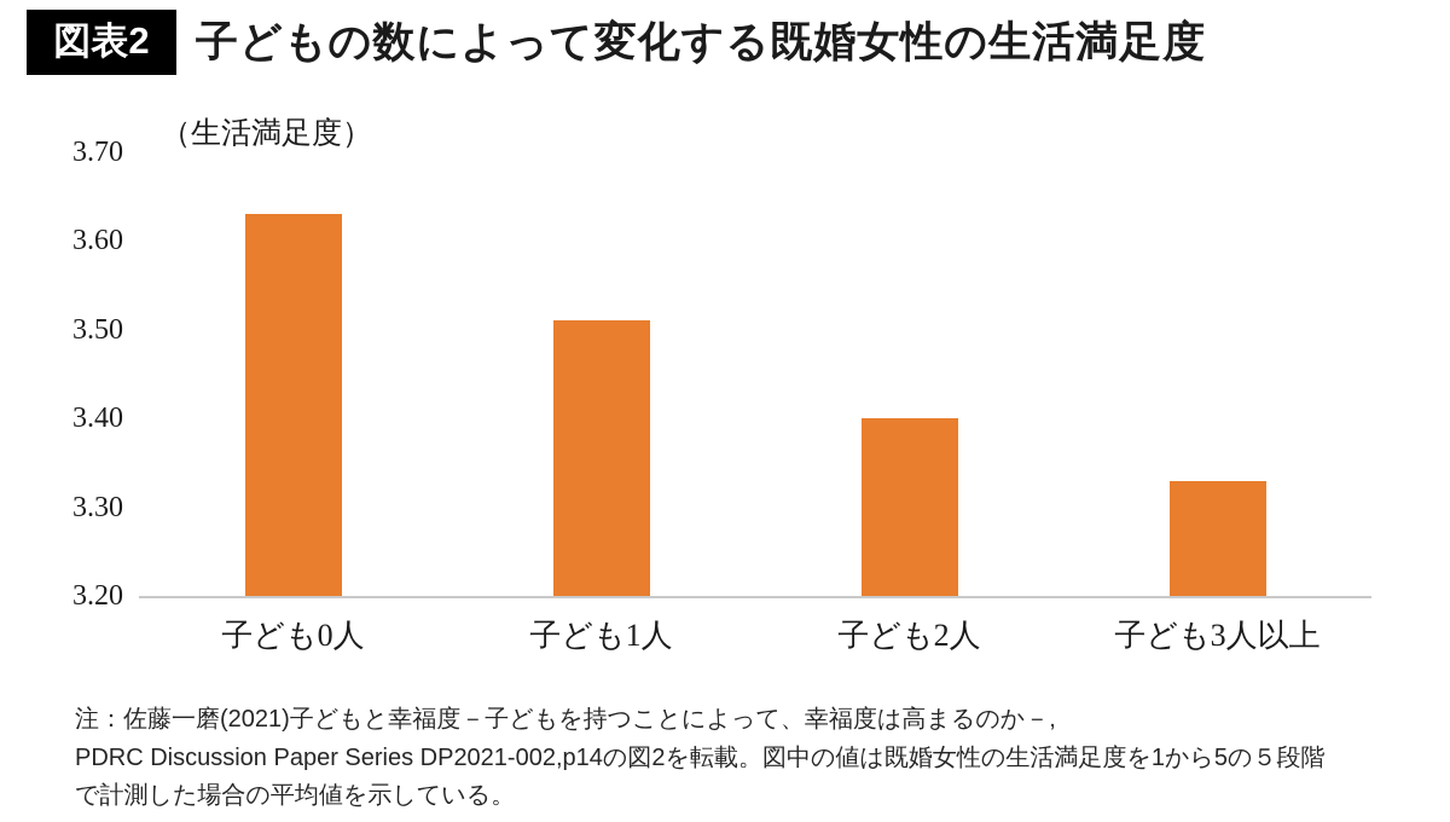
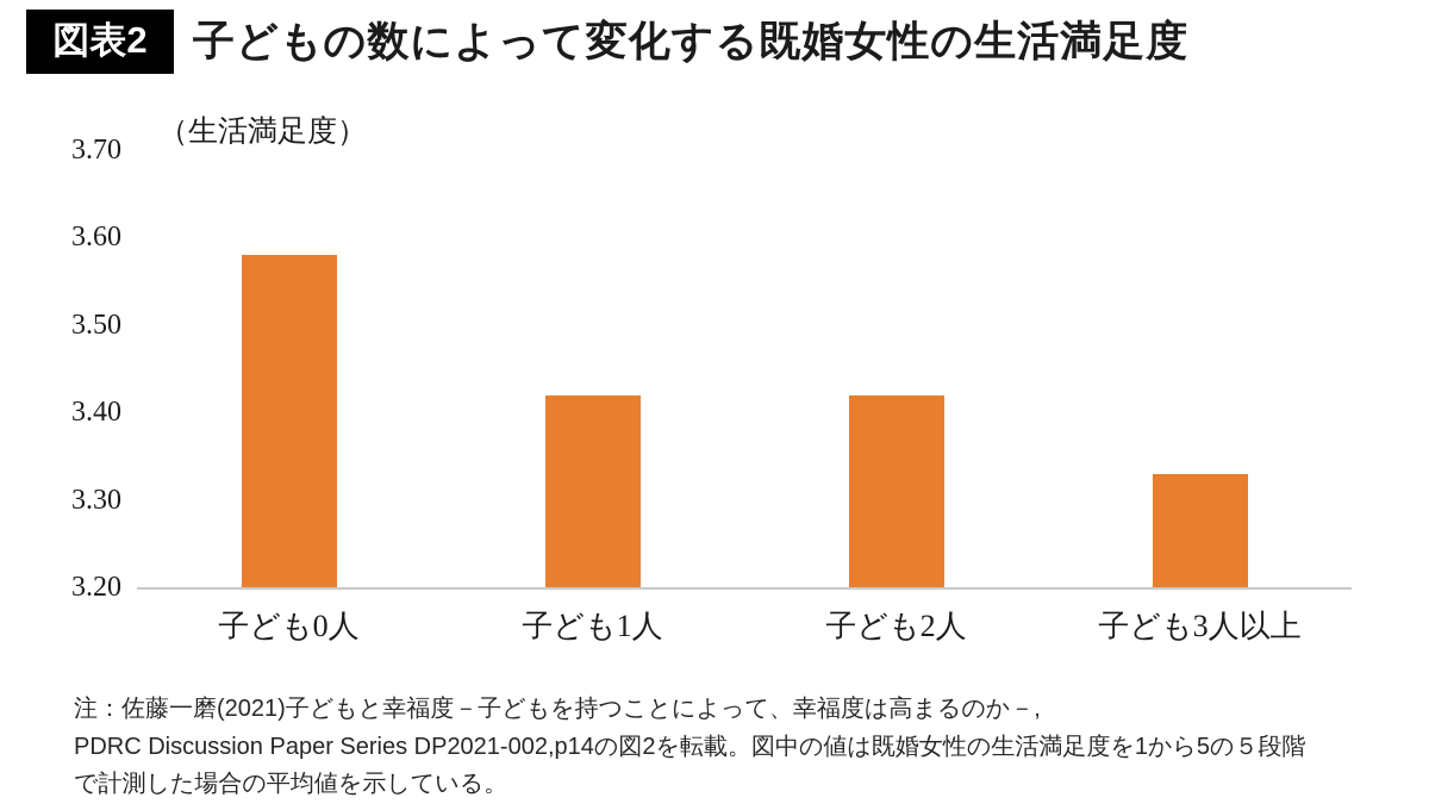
子ども0人: 3.63 -> 3.58
子ども1人: 3.51 -> 3.42
子ども2人: 3.40 -> 3.42
